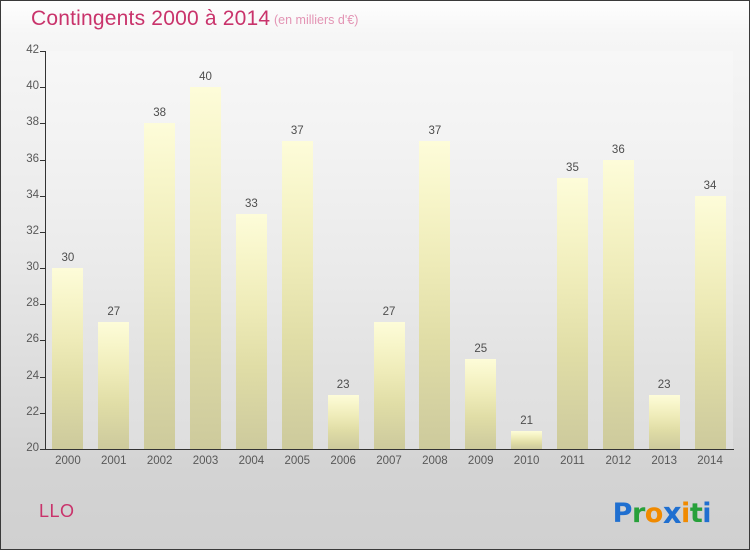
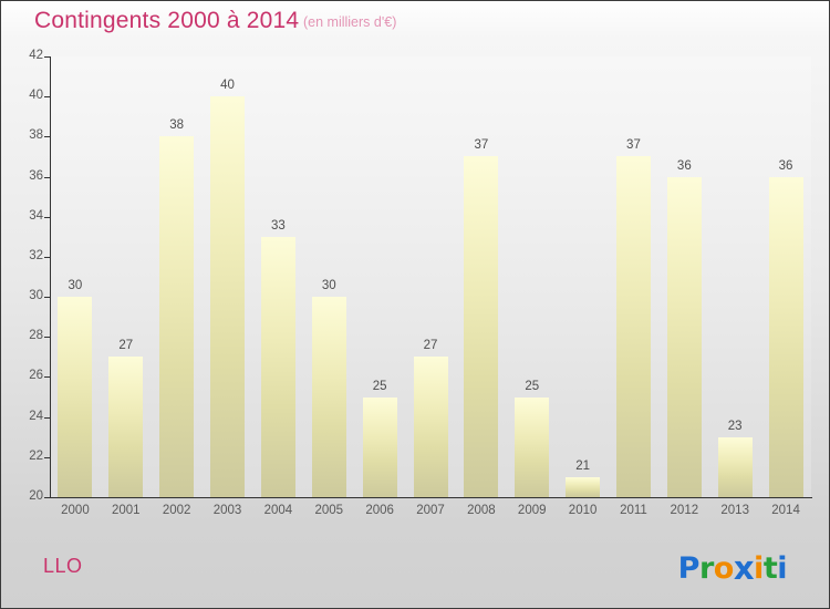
2005: 37 -> 30
2006: 23 -> 25
2011: 35 -> 37
2014: 34 -> 36
